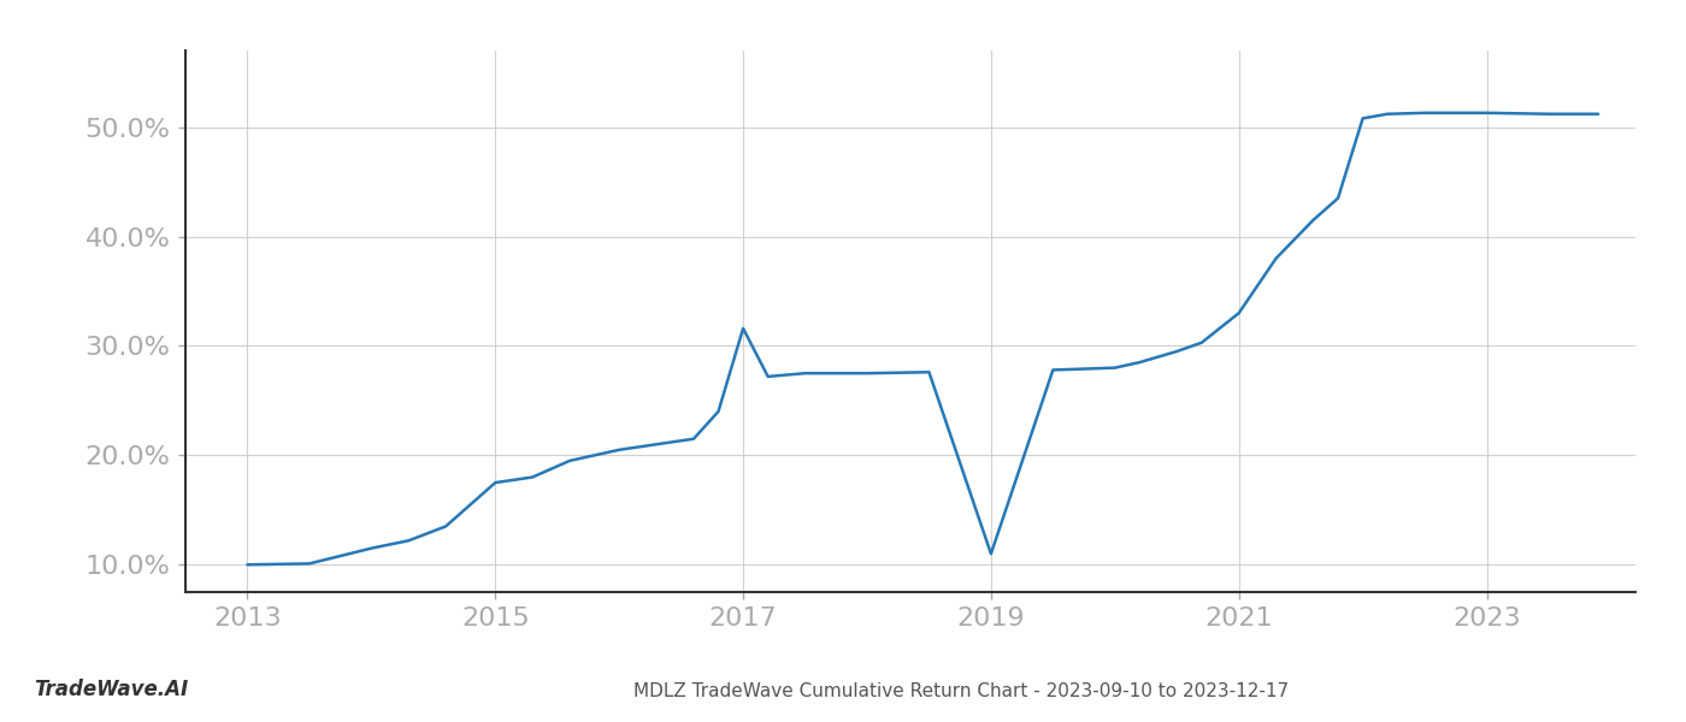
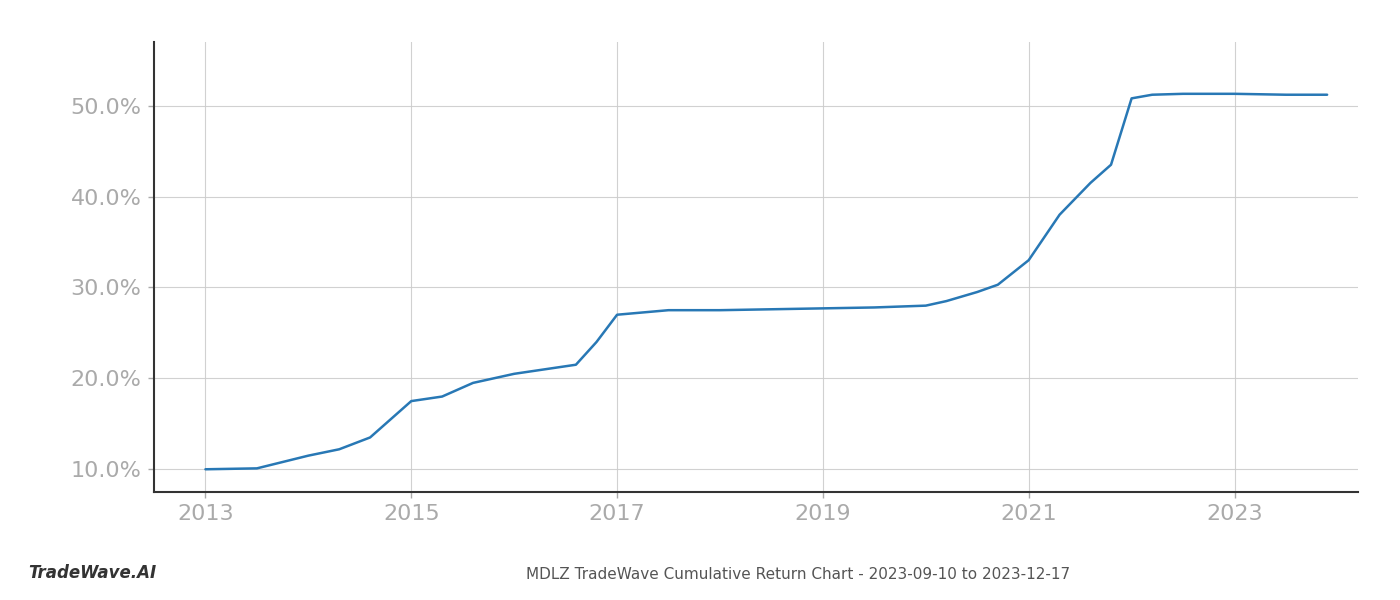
2017: 31.6% -> 27.0%
2019: 11.0% -> 27.7%
